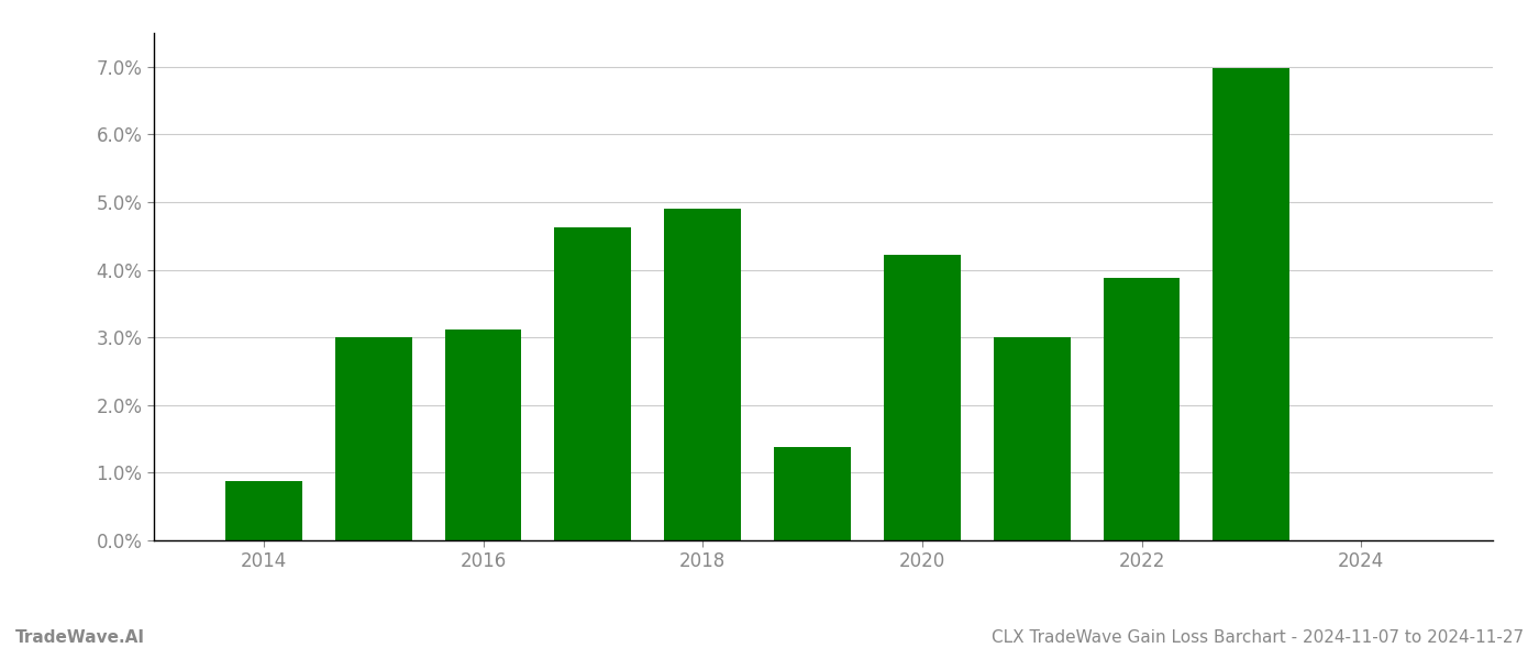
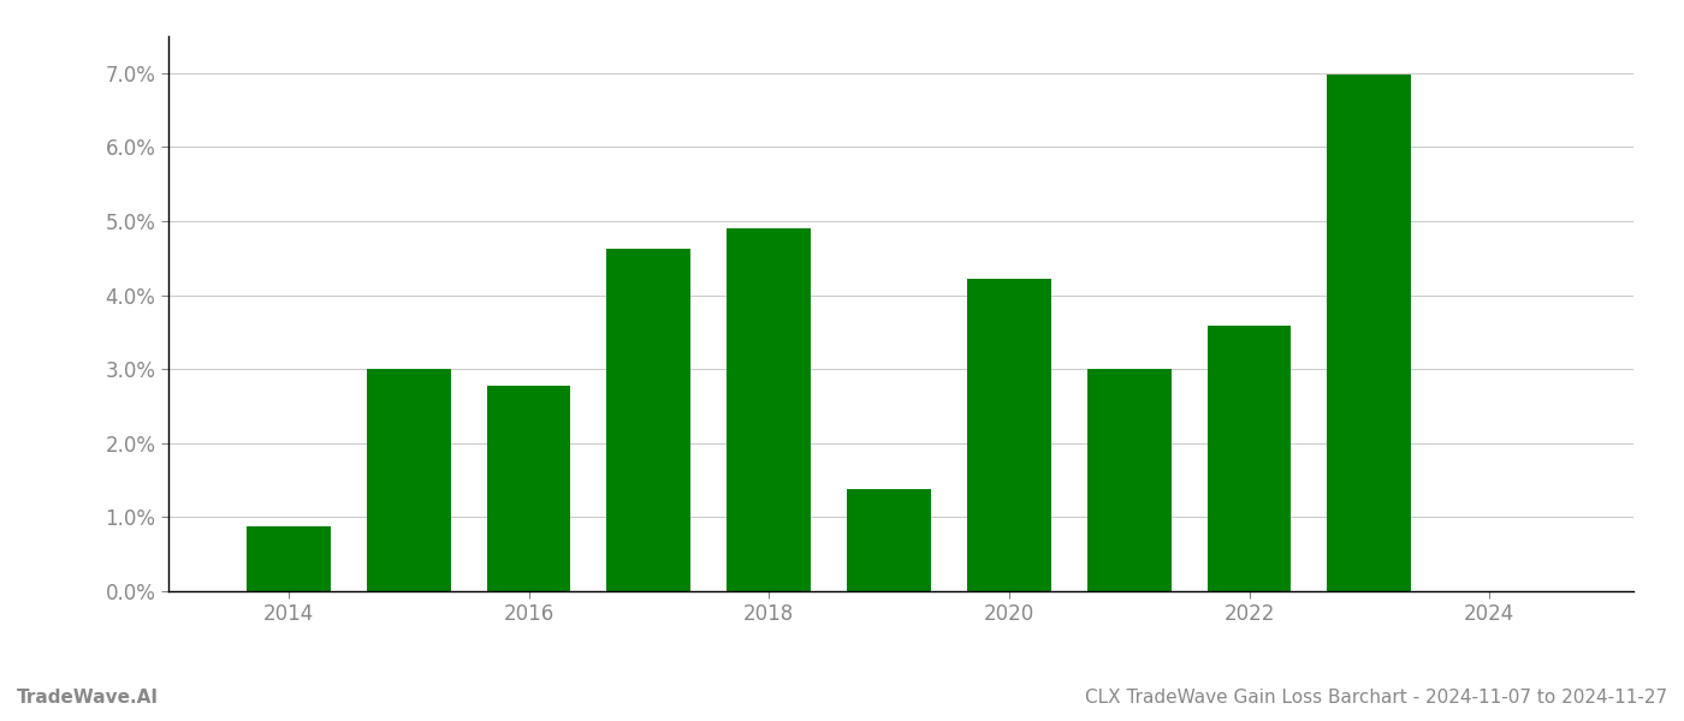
2016: 3.12% -> 2.78%
2022: 3.88% -> 3.58%
